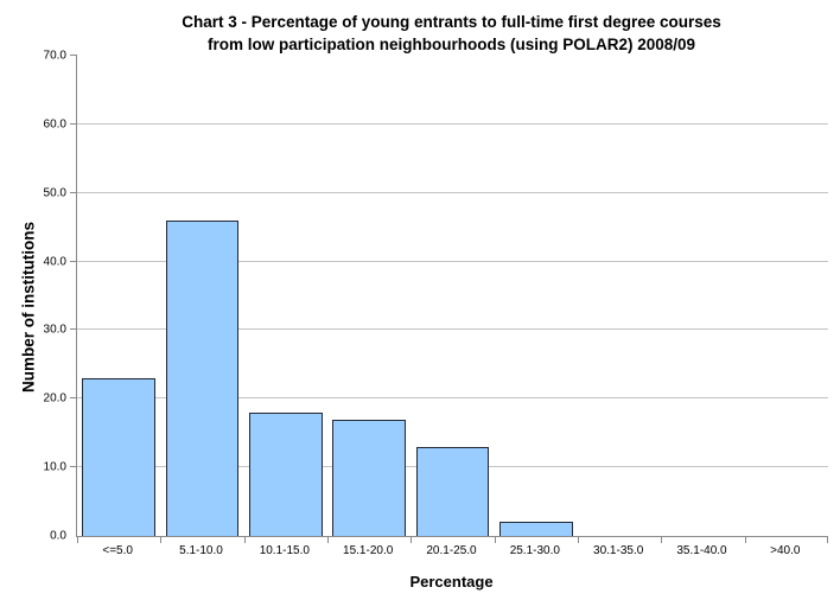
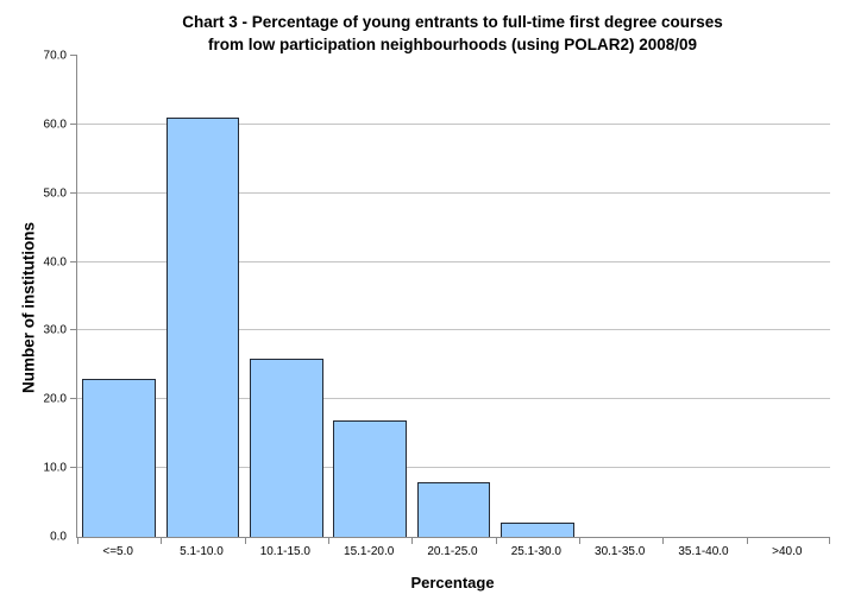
5.1-10.0: 46 -> 61
10.1-15.0: 18 -> 26
20.1-25.0: 13 -> 8
